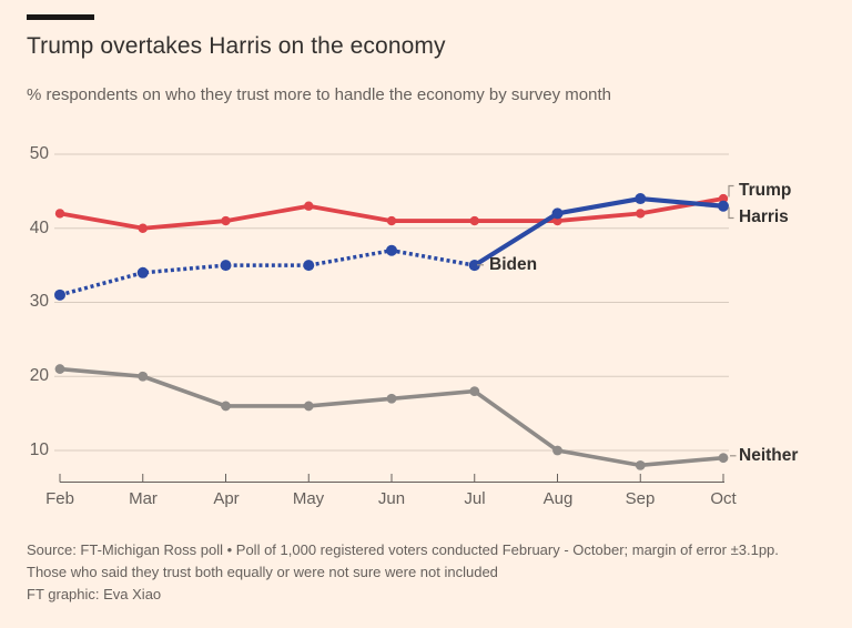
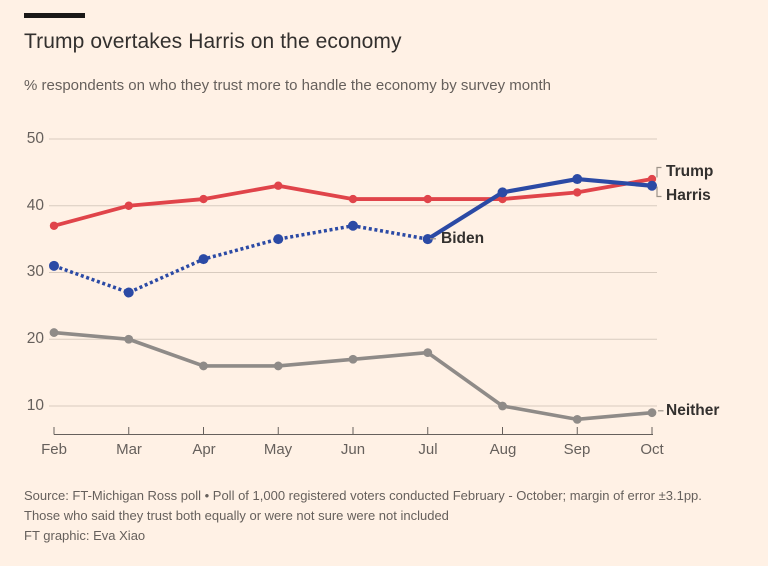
Trump/Feb: 42 -> 37
Biden/Mar: 34 -> 27
Biden/Apr: 35 -> 32
